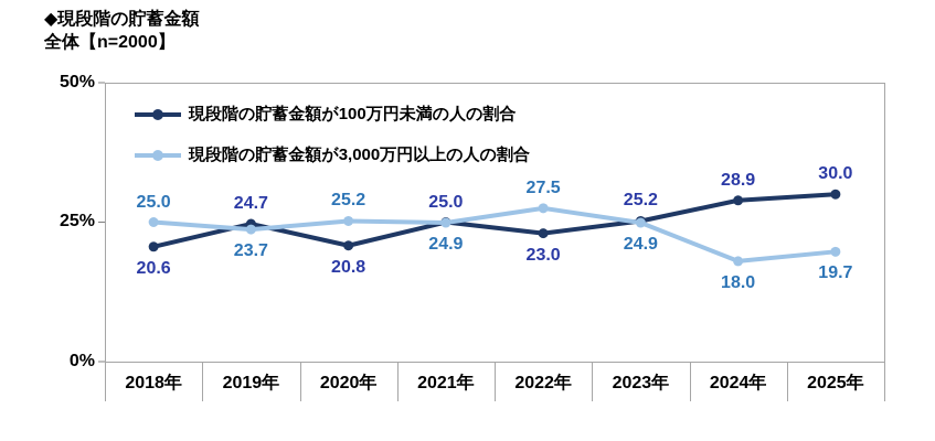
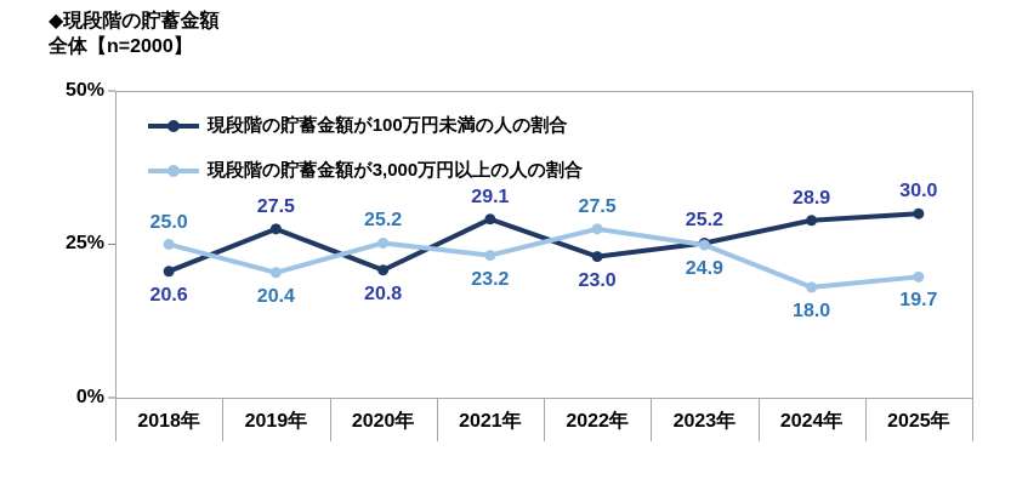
現段階の貯蓄金額が100万円未満の人の割合/2019年: 24.7 -> 27.5
現段階の貯蓄金額が3,000万円以上の人の割合/2019年: 23.7 -> 20.4
現段階の貯蓄金額が100万円未満の人の割合/2021年: 25.0 -> 29.1
現段階の貯蓄金額が3,000万円以上の人の割合/2021年: 24.9 -> 23.2
